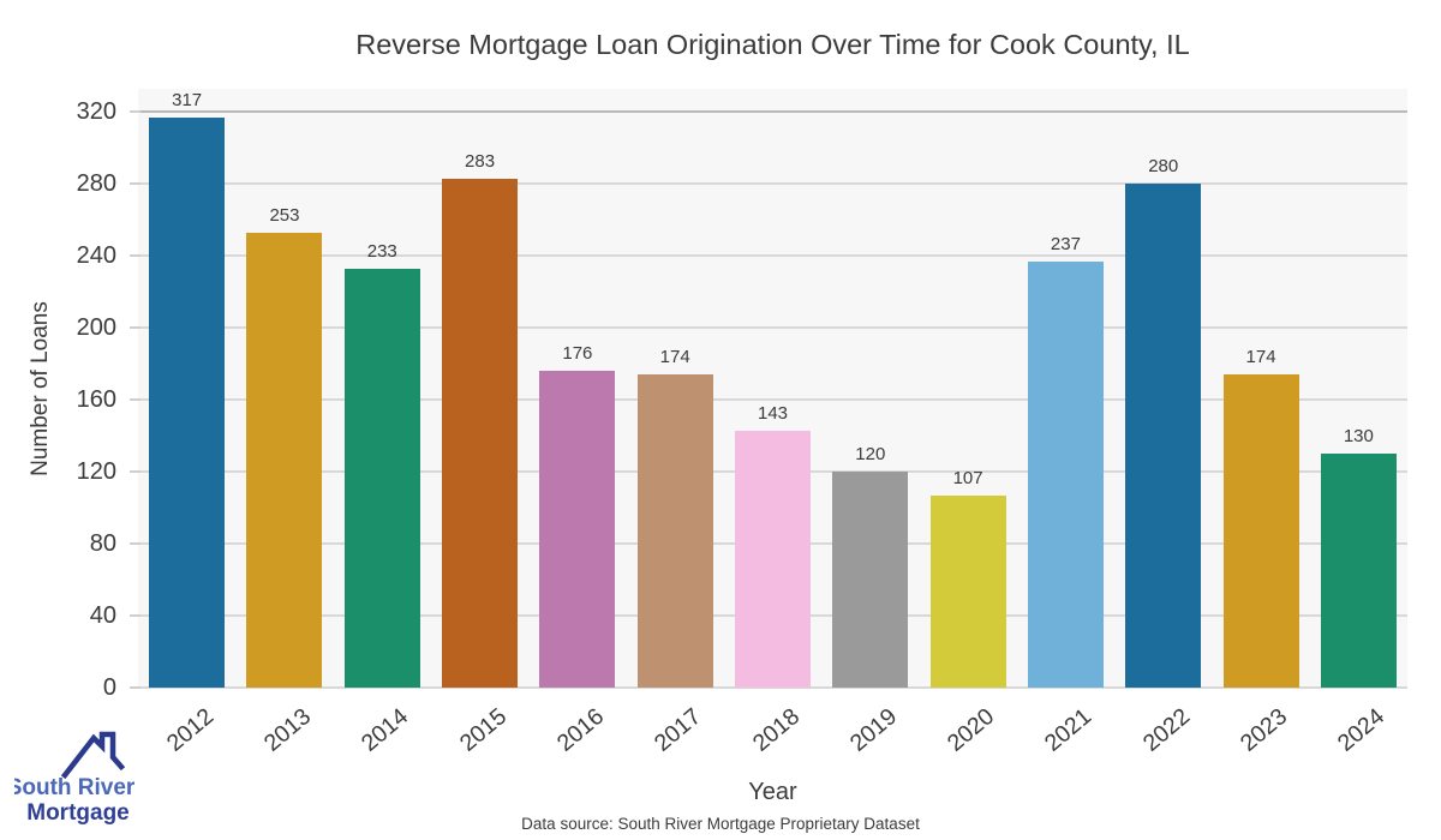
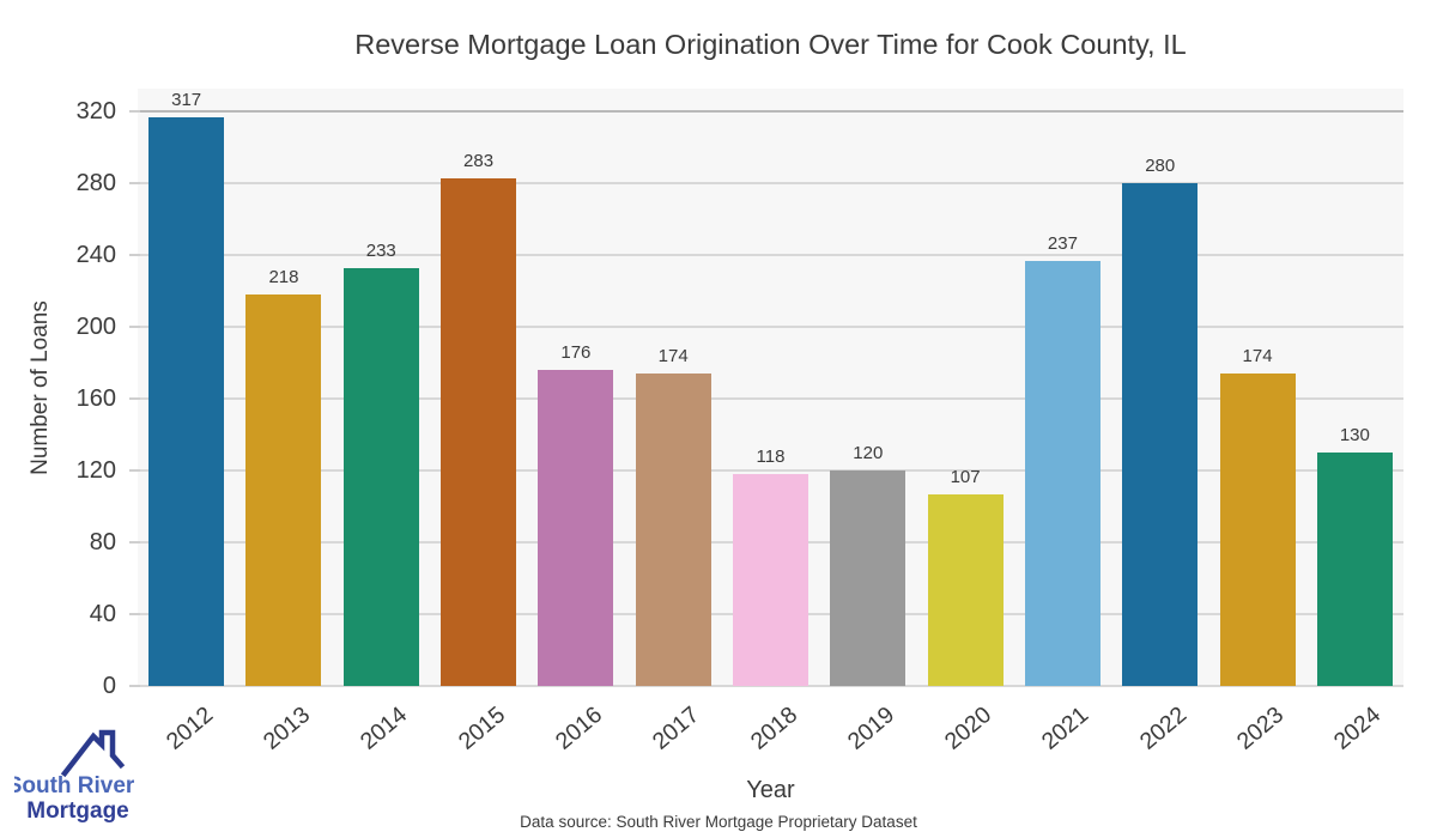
2013: 253 -> 218
2018: 143 -> 118
